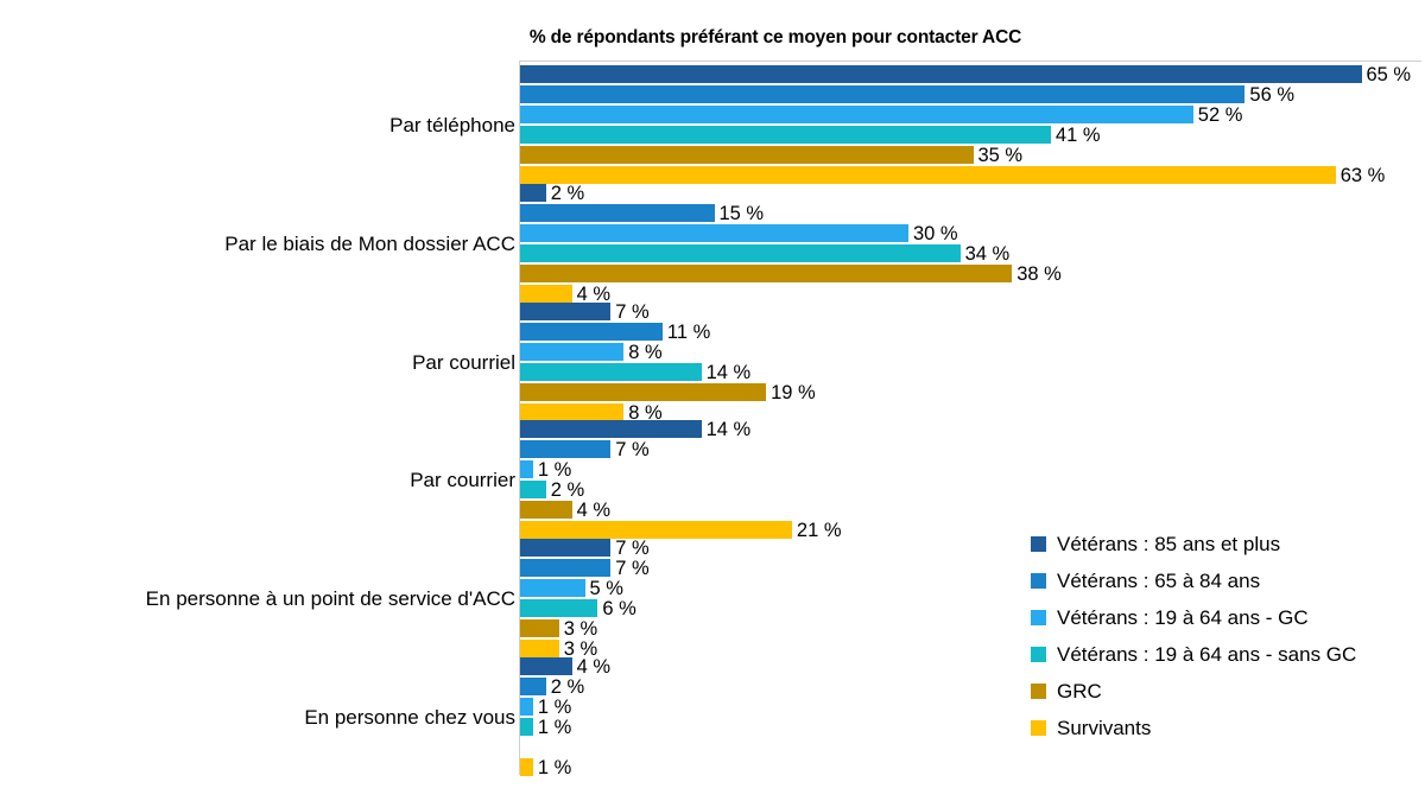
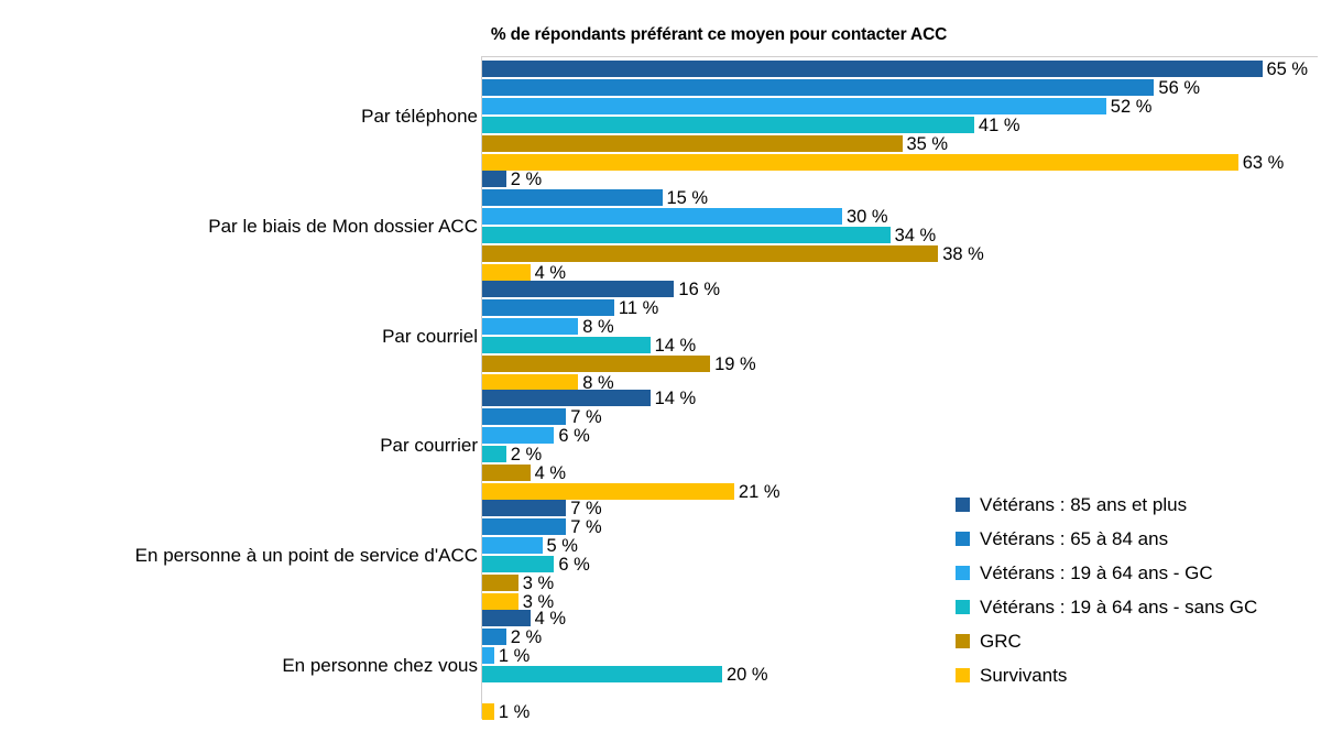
Vétérans : 85 ans et plus/Par courriel: 7 -> 16
Vétérans : 19 à 64 ans - GC/Par courrier: 1 -> 6
Vétérans : 19 à 64 ans - sans GC/En personne chez vous: 1 -> 20
